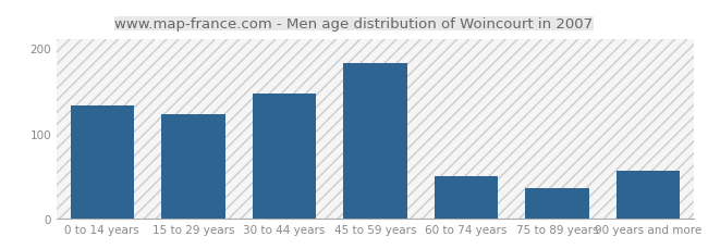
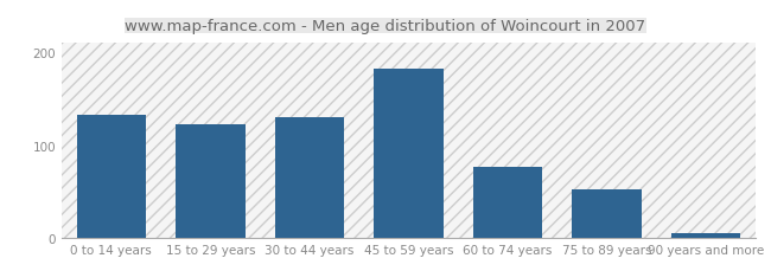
30 to 44 years: 146 -> 130
60 to 74 years: 50 -> 77
75 to 89 years: 36 -> 52
90 years and more: 56 -> 5
